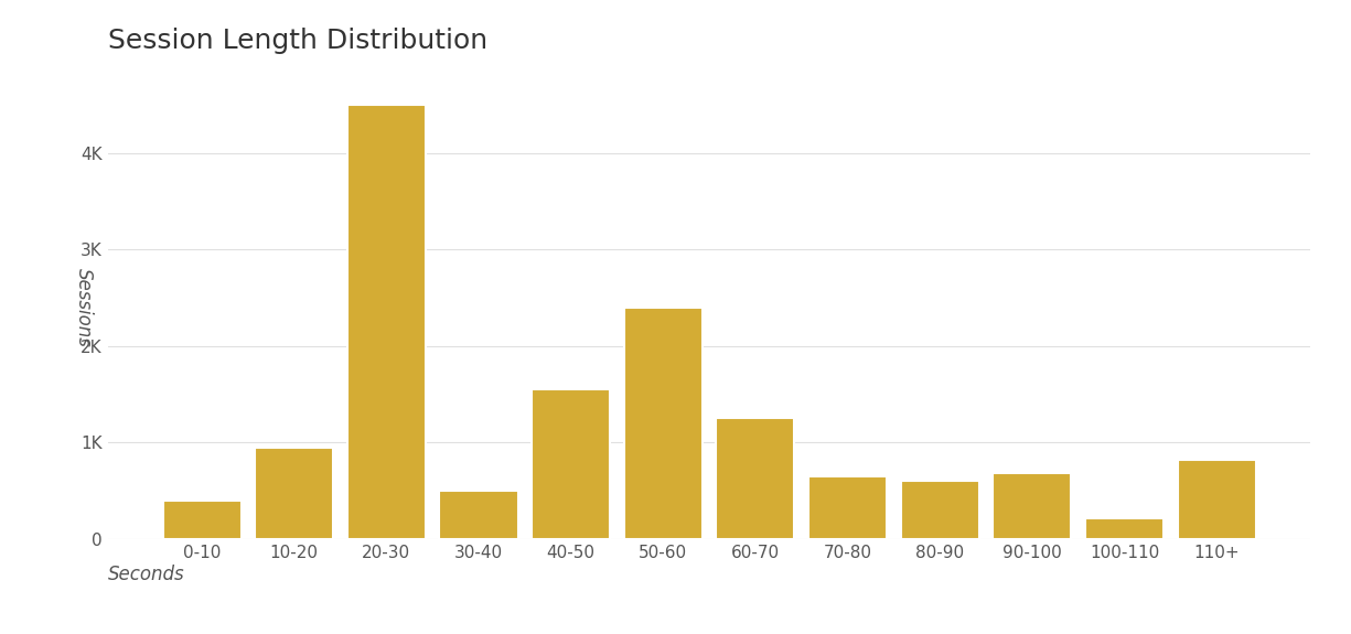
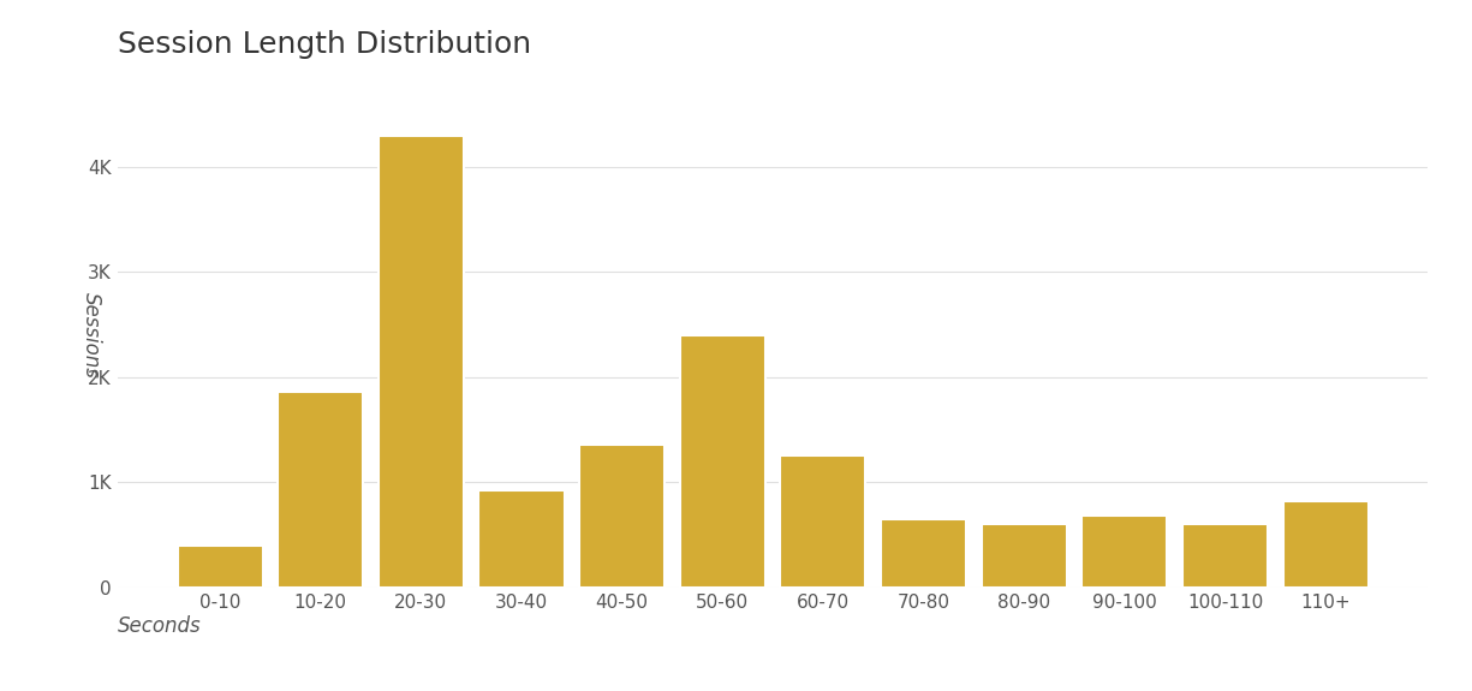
10-20: 0.95K -> 1.86K
20-30: 4.50K -> 4.30K
30-40: 0.50K -> 0.92K
40-50: 1.55K -> 1.36K
100-110: 0.22K -> 0.60K
